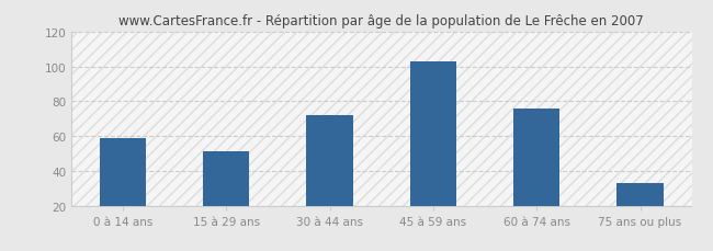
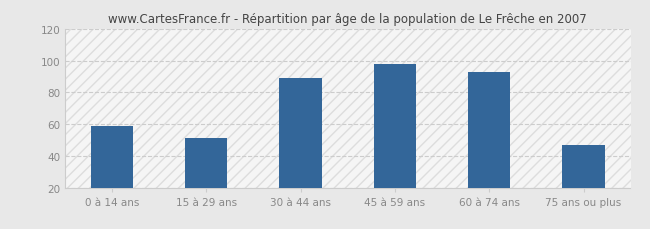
30 à 44 ans: 72 -> 89
45 à 59 ans: 103 -> 98
60 à 74 ans: 76 -> 93
75 ans ou plus: 33 -> 47
